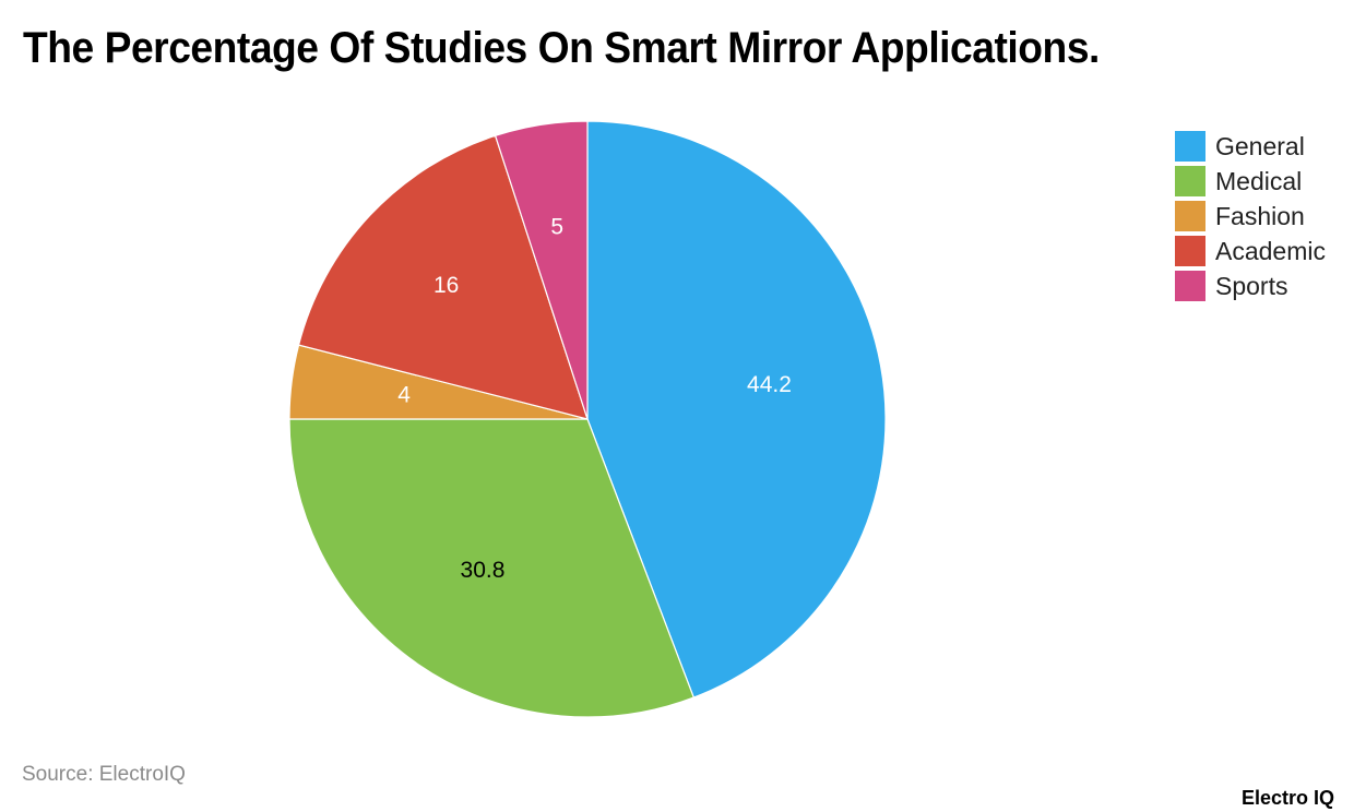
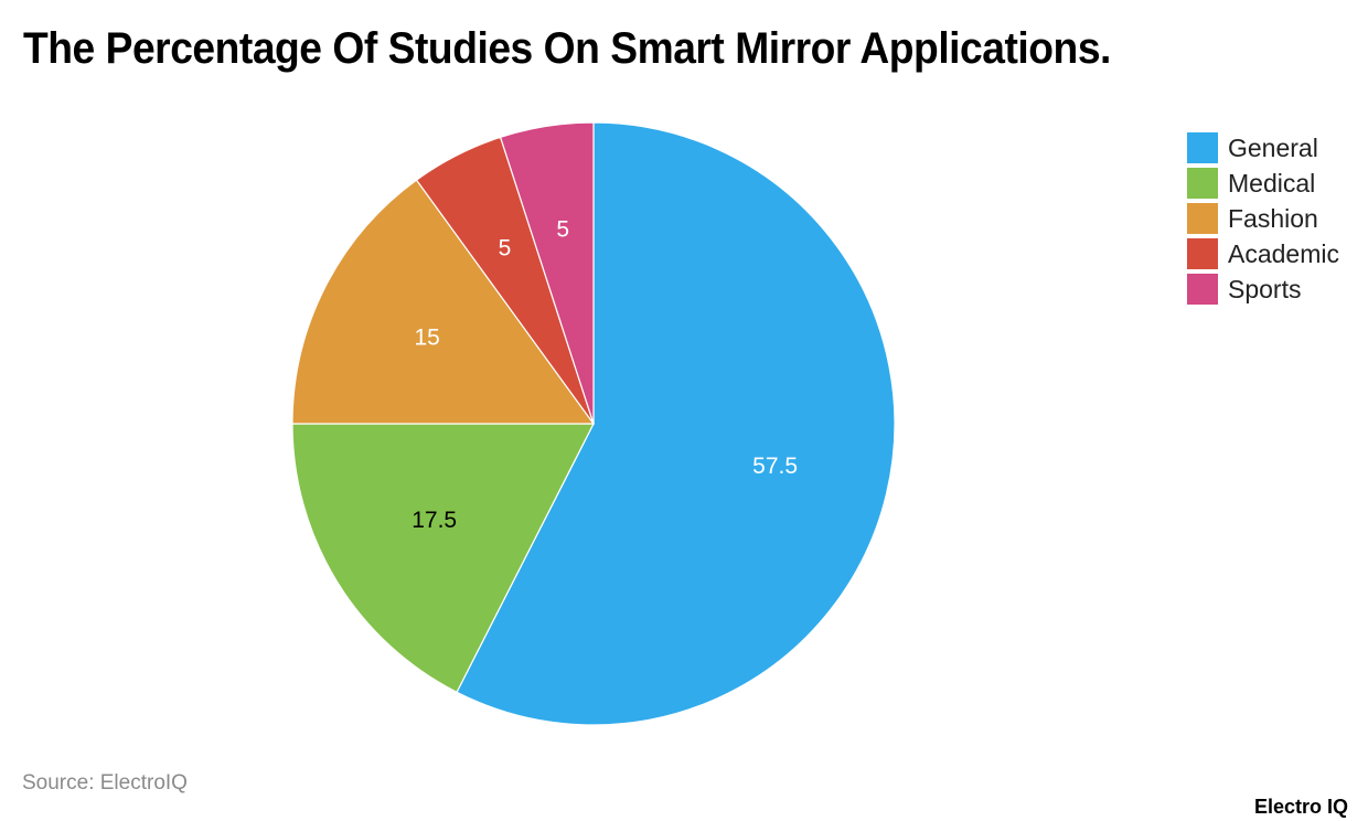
General: 44.2 -> 57.5
Medical: 30.8 -> 17.5
Fashion: 4 -> 15
Academic: 16 -> 5
